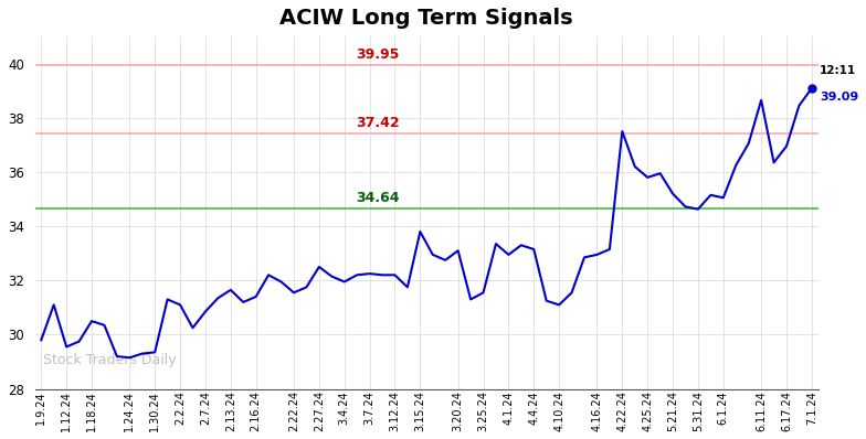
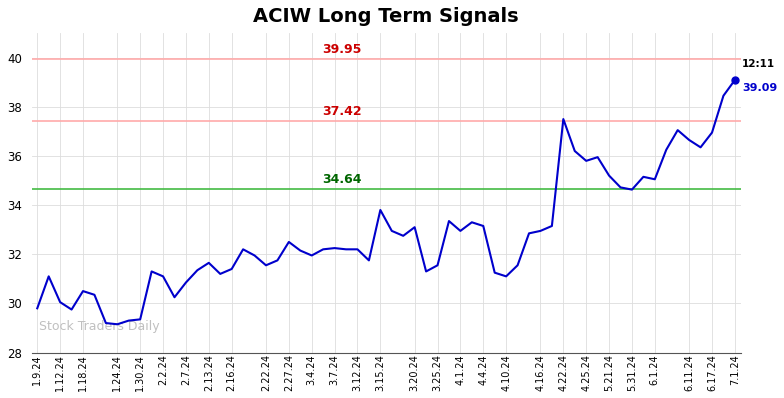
1.12.24: 29.55 -> 30.05
6.11.24: 38.65 -> 36.65
